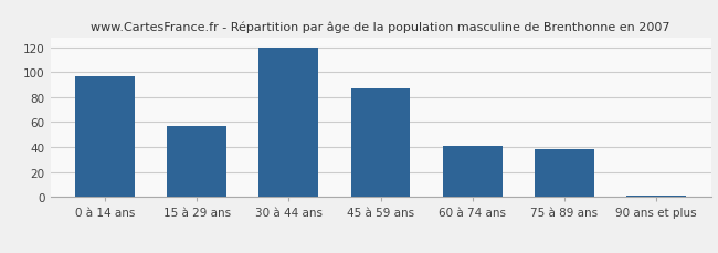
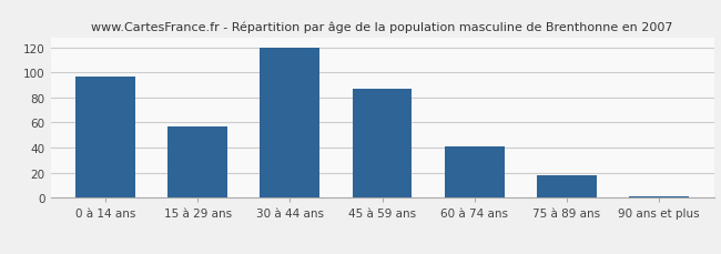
75 à 89 ans: 38 -> 18
